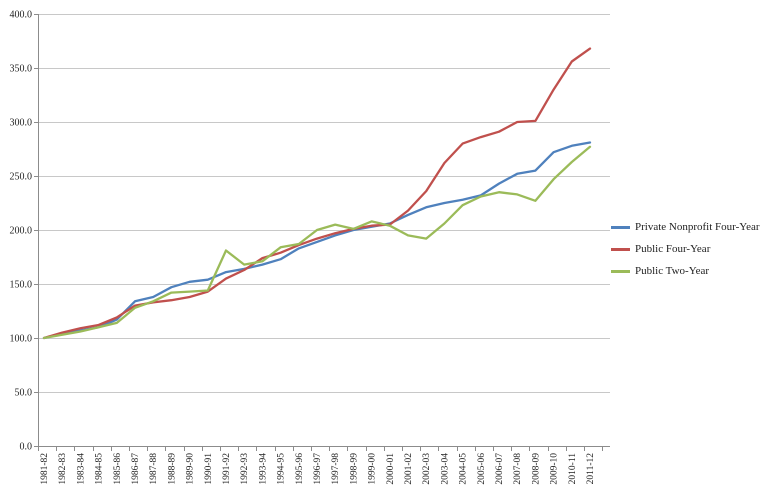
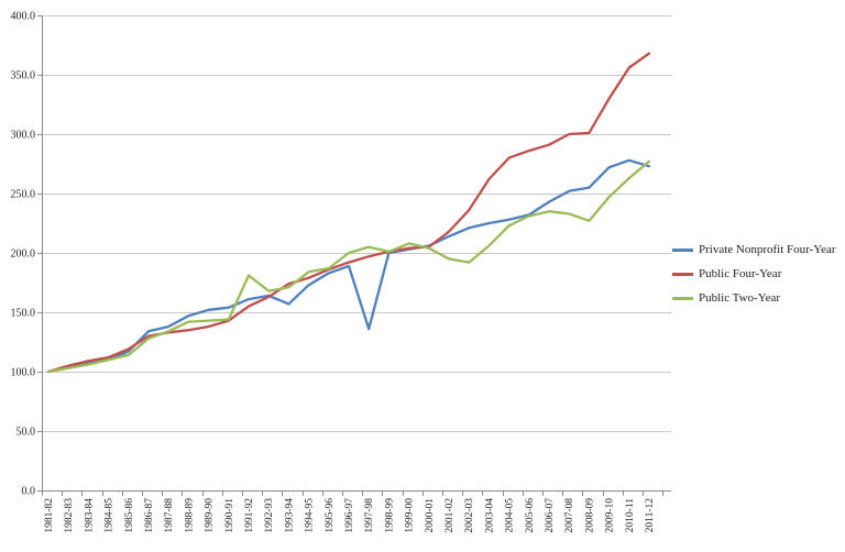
Private Nonprofit Four-Year/1993-94: 168 -> 157
Private Nonprofit Four-Year/1997-98: 195 -> 136
Private Nonprofit Four-Year/2011-12: 281 -> 273
